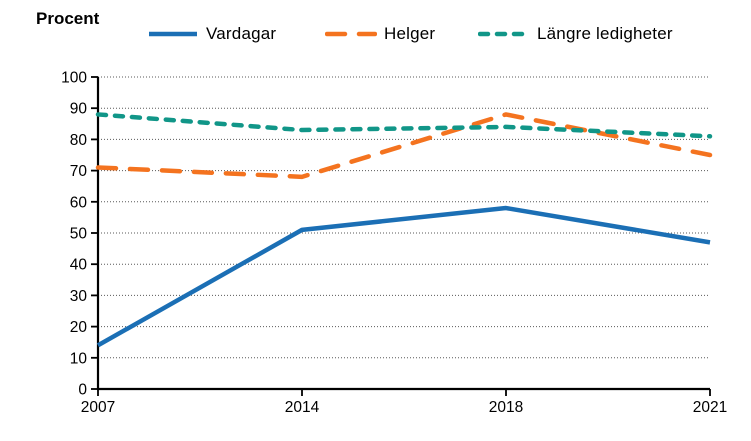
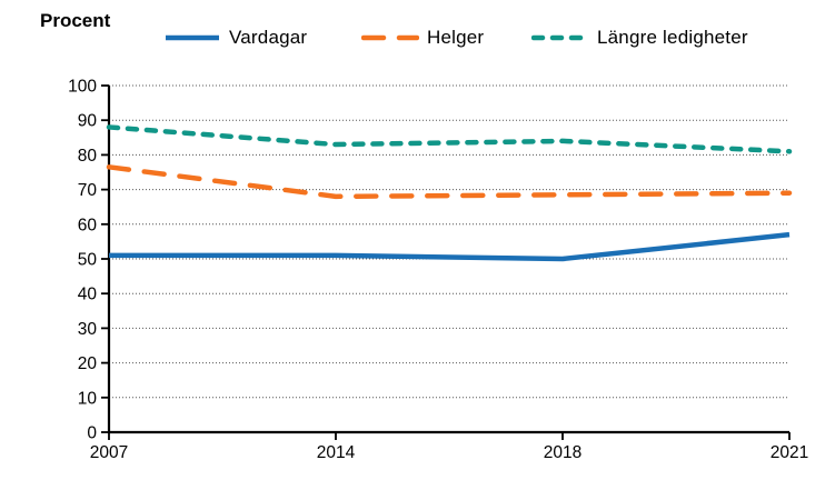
Vardagar/2007: 14 -> 51
Helger/2007: 71 -> 76
Vardagar/2018: 58 -> 50
Helger/2018: 88 -> 68
Vardagar/2021: 47 -> 57
Helger/2021: 75 -> 69
